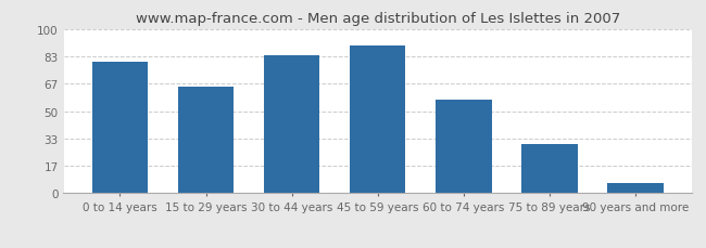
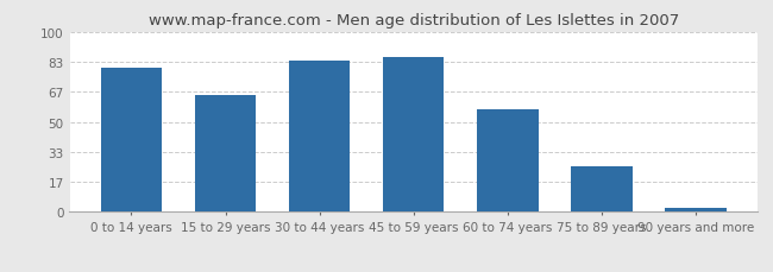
45 to 59 years: 90 -> 86
75 to 89 years: 30 -> 25
90 years and more: 6 -> 2
